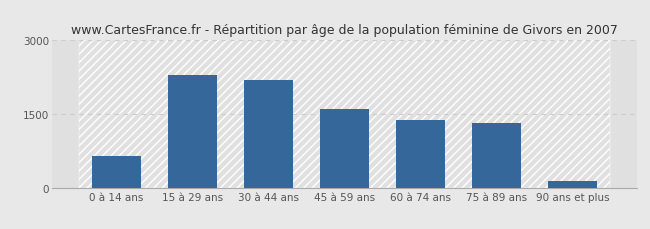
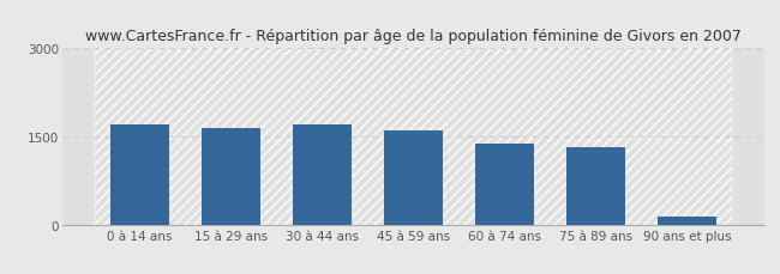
0 à 14 ans: 650 -> 1700
15 à 29 ans: 2300 -> 1640
30 à 44 ans: 2200 -> 1700
